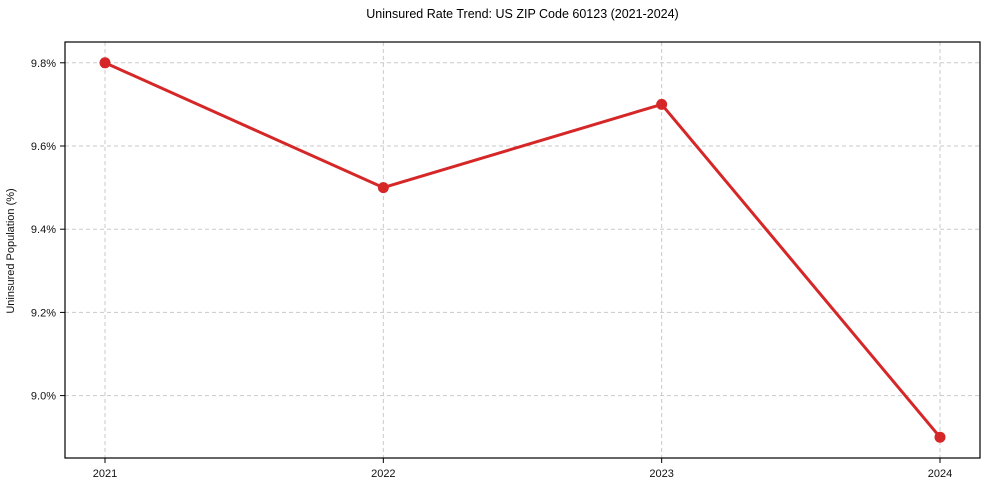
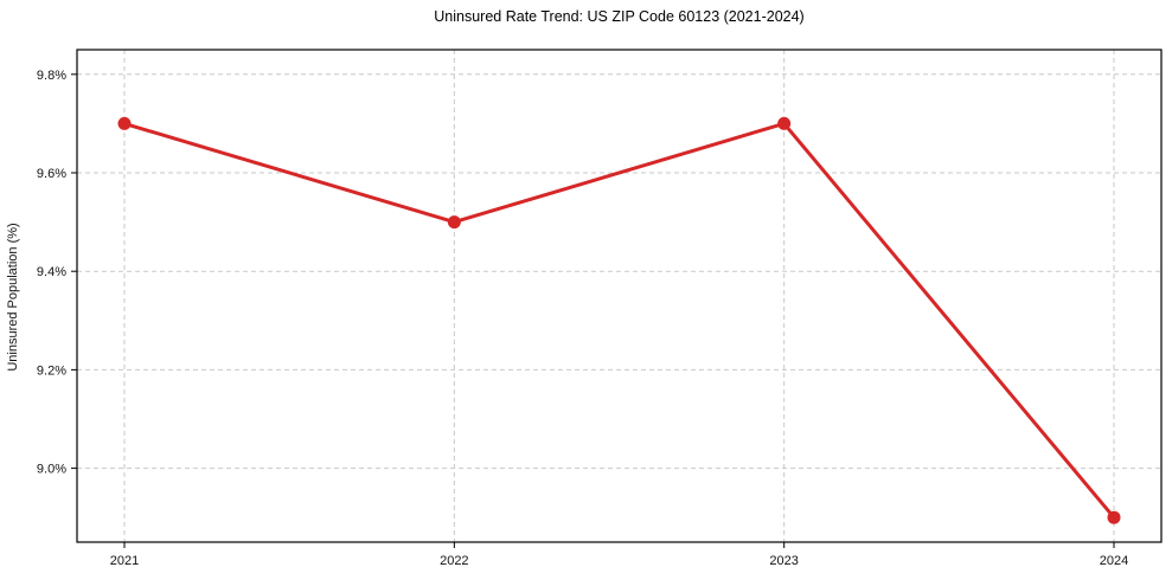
2021: 9.8% -> 9.7%
